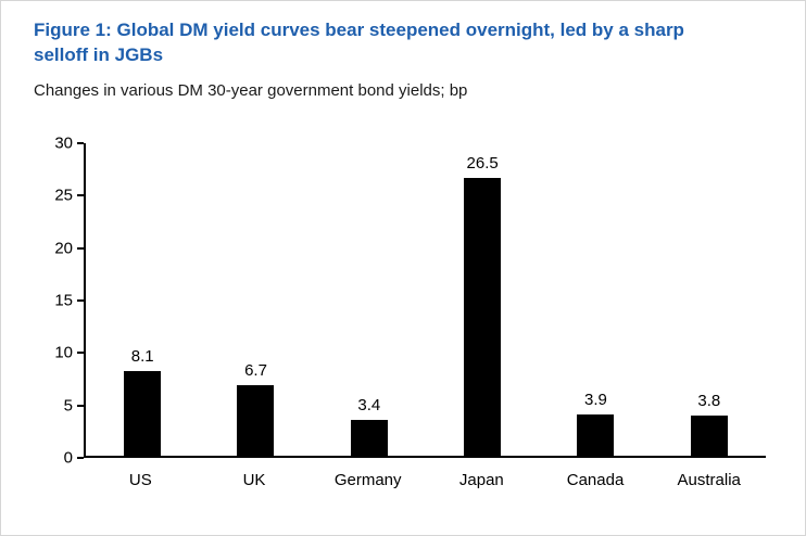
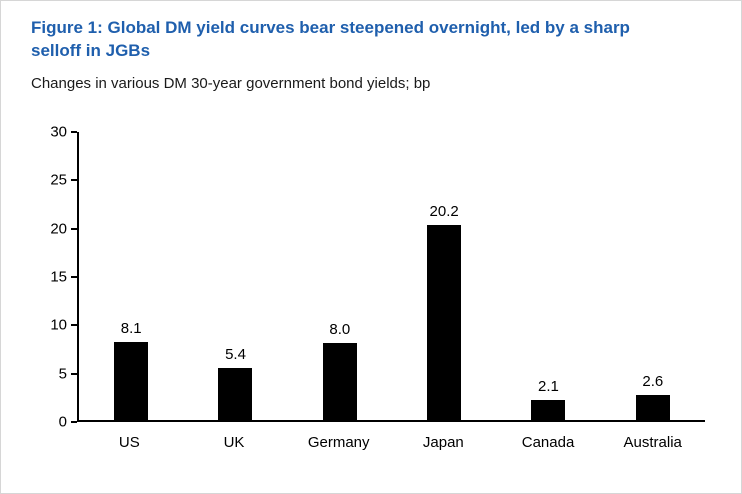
UK: 6.7 -> 5.4
Germany: 3.4 -> 8.0
Japan: 26.5 -> 20.2
Canada: 3.9 -> 2.1
Australia: 3.8 -> 2.6
